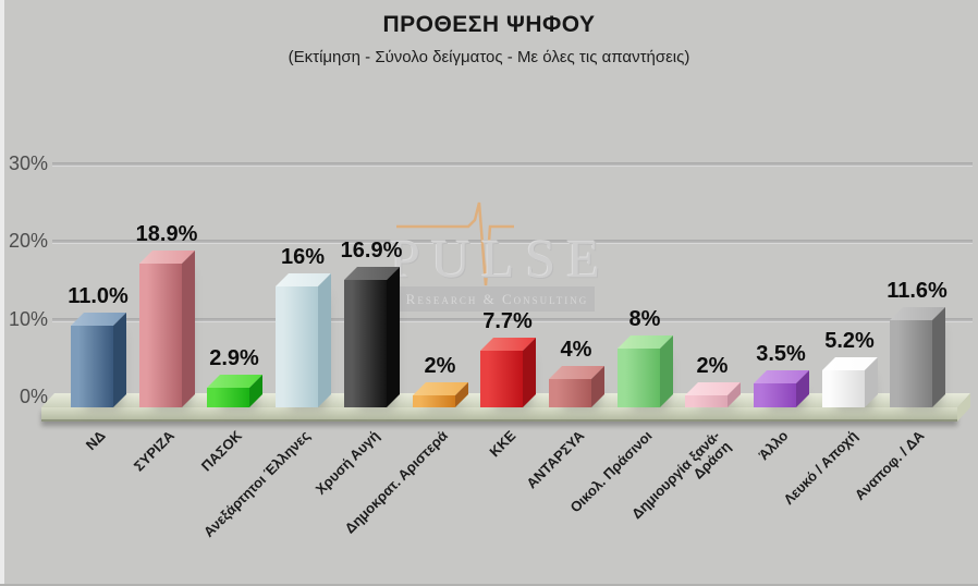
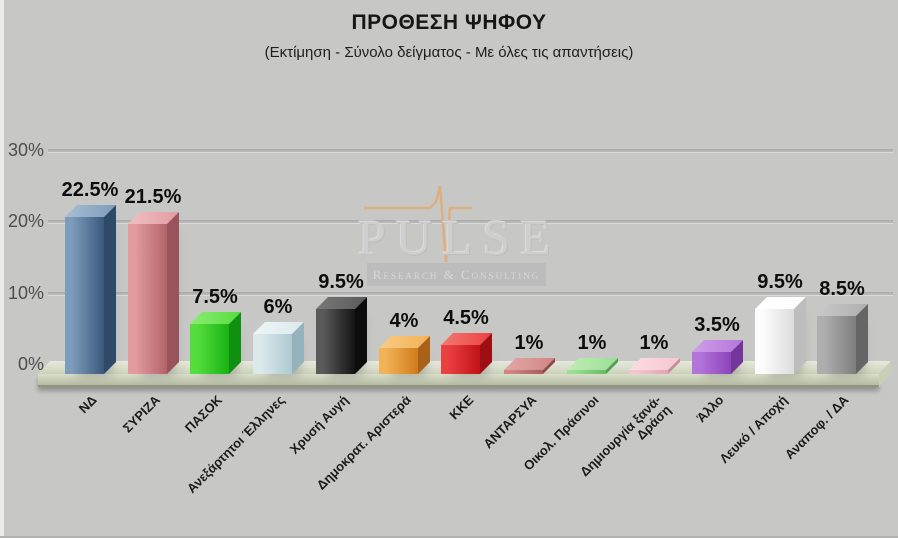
ΝΔ: 11.0% -> 22.5%
ΣΥΡΙΖΑ: 18.9% -> 21.5%
ΠΑΣΟΚ: 2.9% -> 7.5%
Ανεξάρτητοι Έλληνες: 16% -> 6%
Χρυσή Αυγή: 16.9% -> 9.5%
Δημοκρατ. Αριστερά: 2% -> 4%
ΚΚΕ: 7.7% -> 4.5%
ΑΝΤΑΡΣΥΑ: 4% -> 1%
Οικολ. Πράσινοι: 8% -> 1%
Δημιουργία ξανά-Δράση: 2% -> 1%
Λευκό / Αποχή: 5.2% -> 9.5%
Αναποφ. / ΔΑ: 11.6% -> 8.5%
